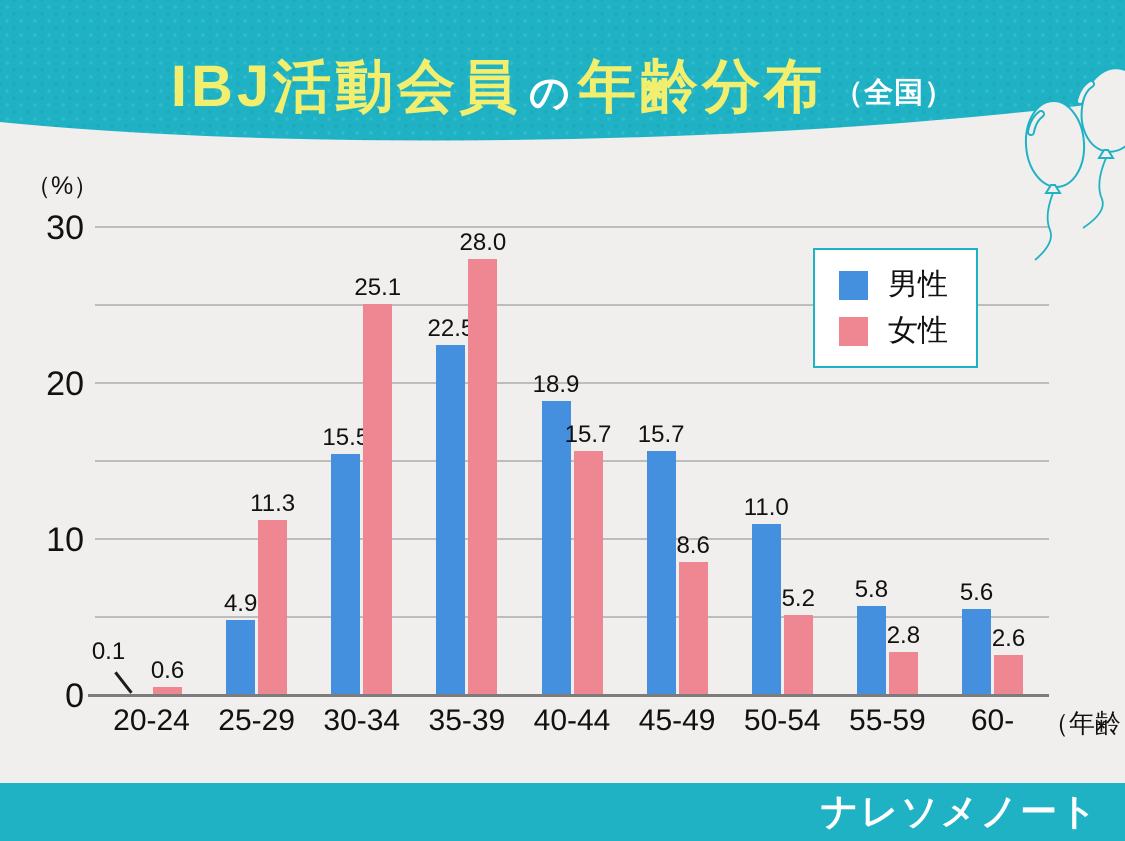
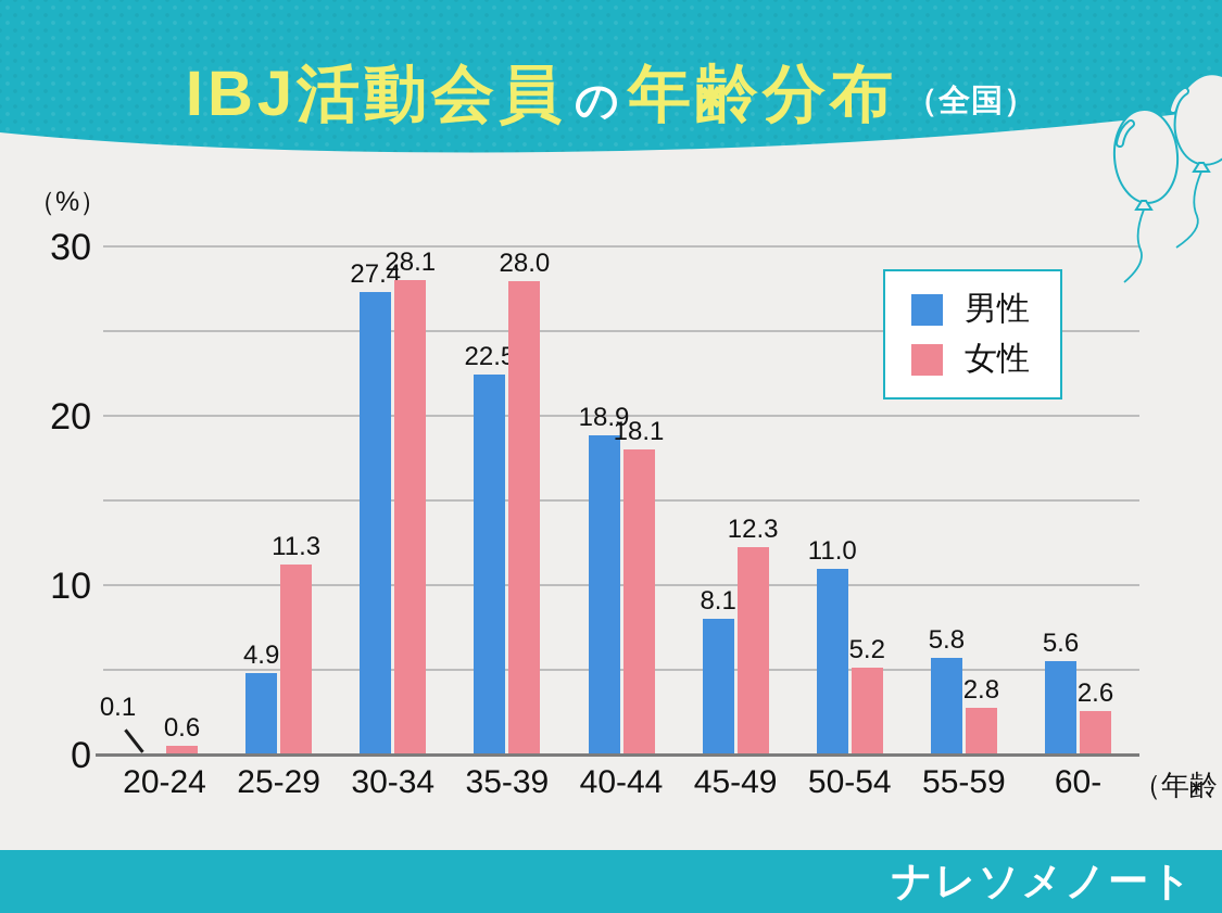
男性/30-34: 15.5 -> 27.4
女性/30-34: 25.1 -> 28.1
女性/40-44: 15.7 -> 18.1
男性/45-49: 15.7 -> 8.1
女性/45-49: 8.6 -> 12.3
